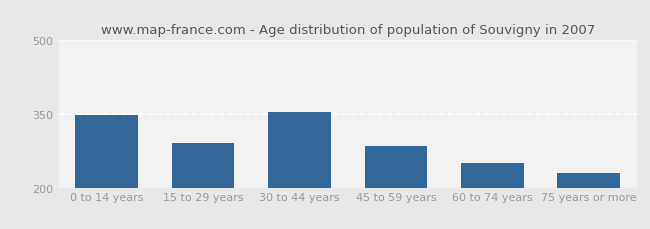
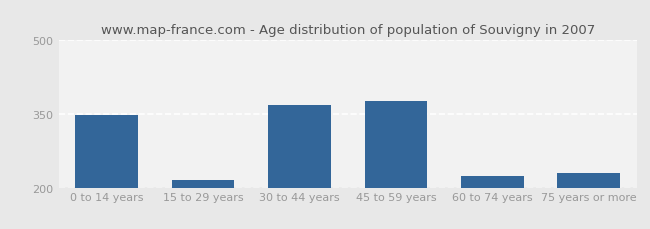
15 to 29 years: 290 -> 215
30 to 44 years: 355 -> 368
45 to 59 years: 285 -> 376
60 to 74 years: 250 -> 224
